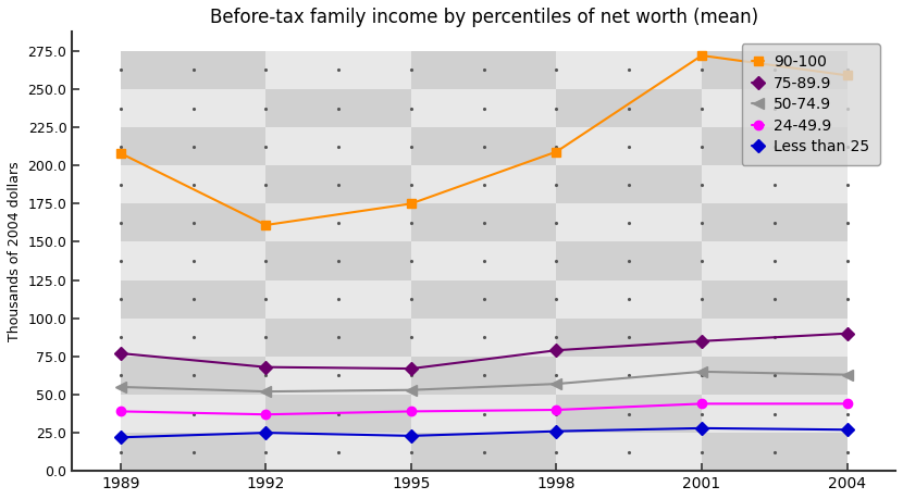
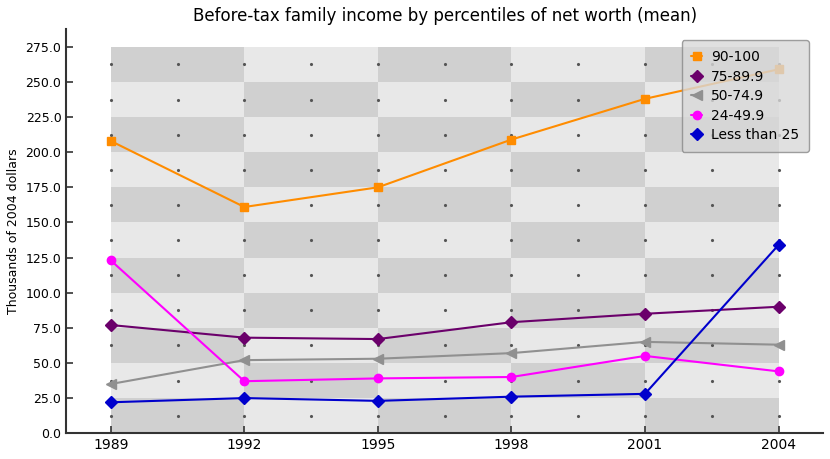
50-74.9/1989: 55 -> 35
24-49.9/1989: 39 -> 123
90-100/2001: 272 -> 238
24-49.9/2001: 44 -> 55
Less than 25/2004: 27 -> 134
